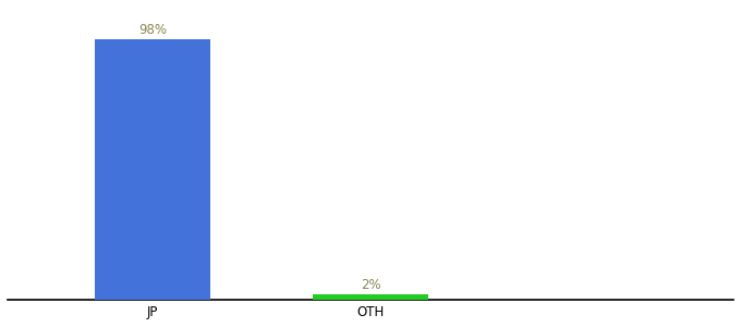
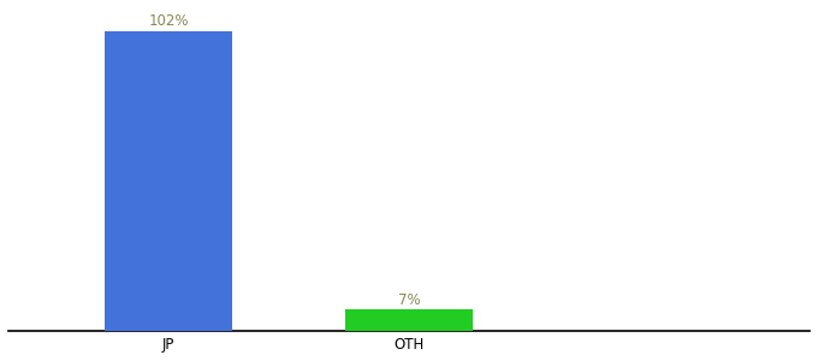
JP: 98% -> 102%
OTH: 2% -> 7%
